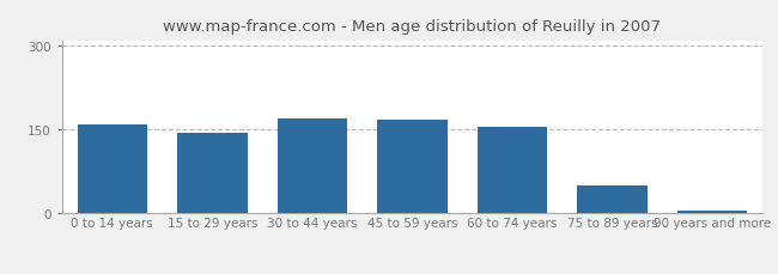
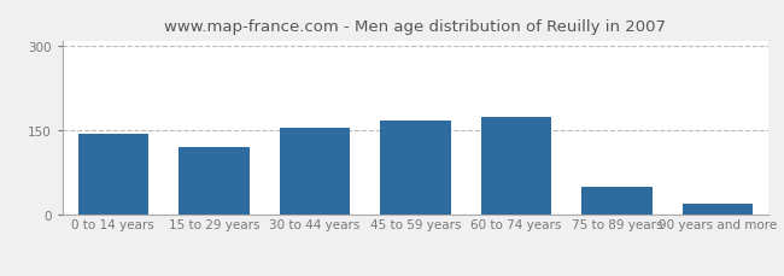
0 to 14 years: 160 -> 145
15 to 29 years: 145 -> 120
30 to 44 years: 170 -> 155
60 to 74 years: 155 -> 175
90 years and more: 5 -> 20
